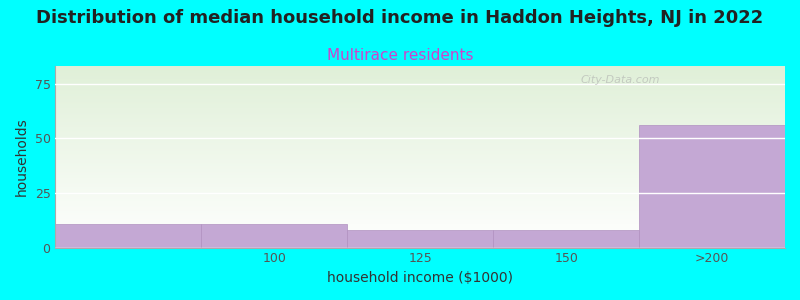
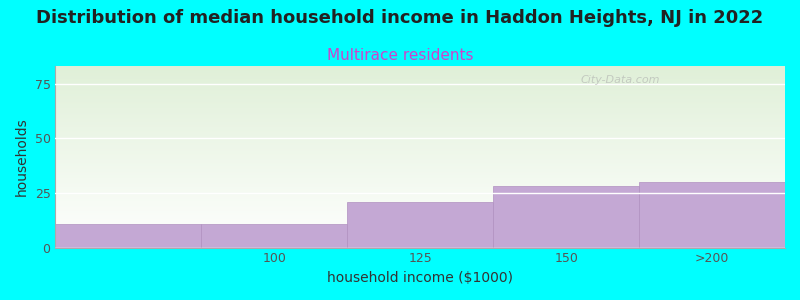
125: 8 -> 21
150: 8 -> 28
>200: 56 -> 30
